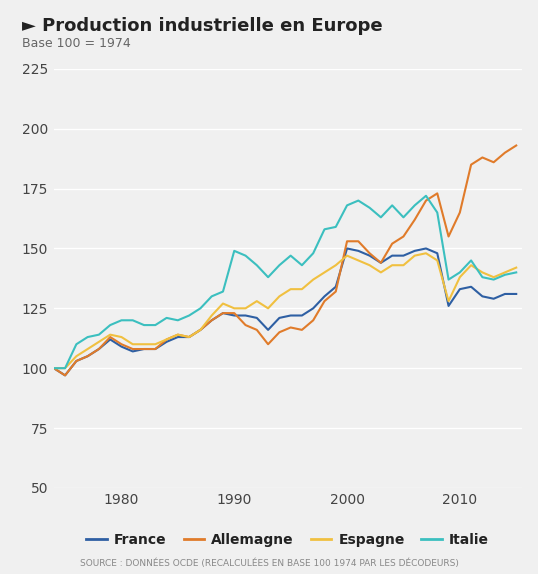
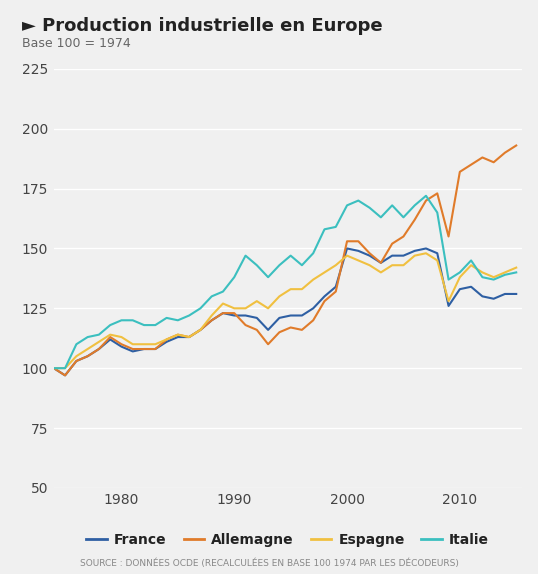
Italie/1990: 149 -> 138
Allemagne/2010: 165 -> 182
